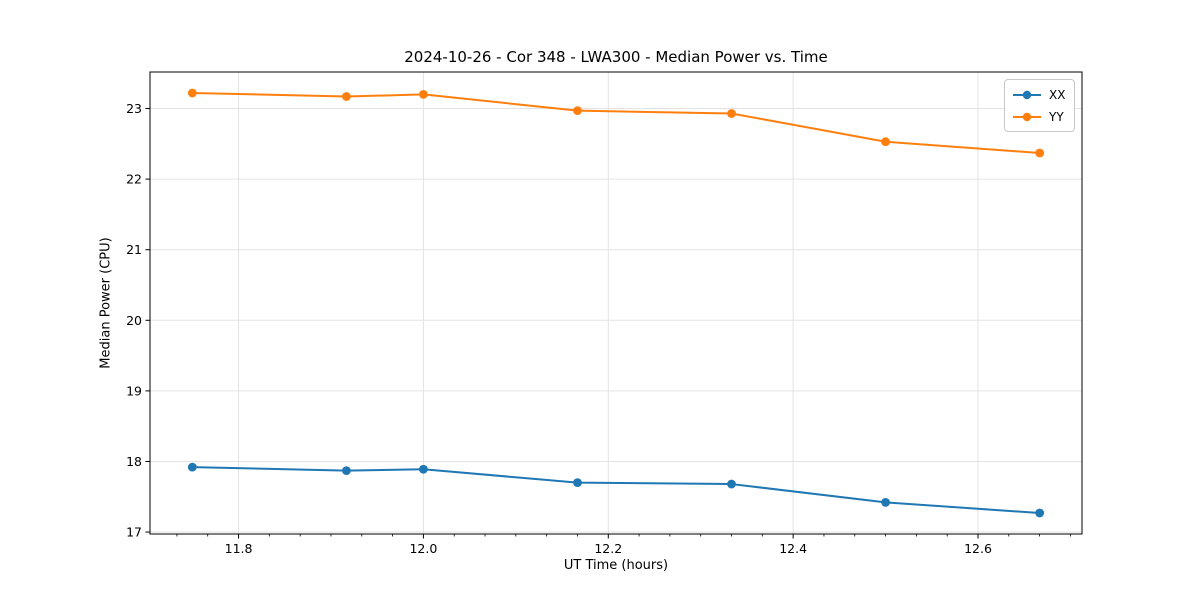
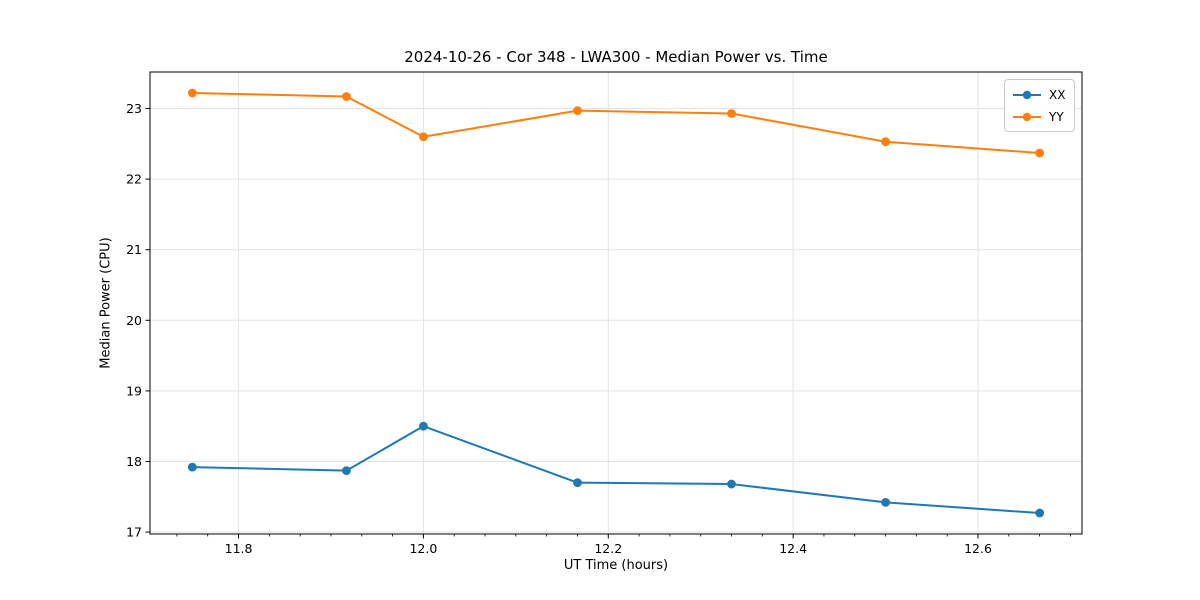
XX/12.0: 17.9 -> 18.5
YY/12.0: 23.2 -> 22.6
